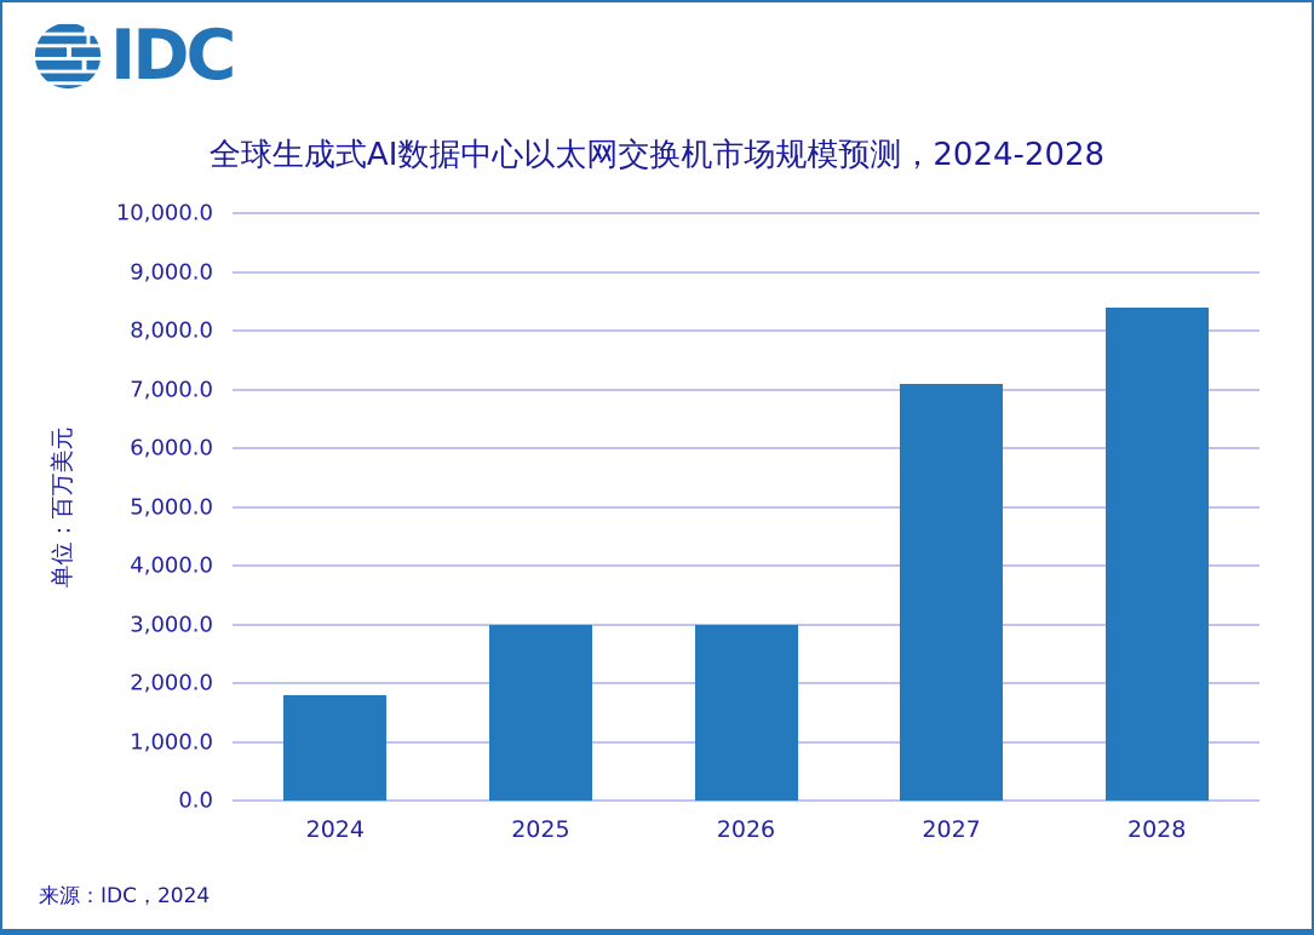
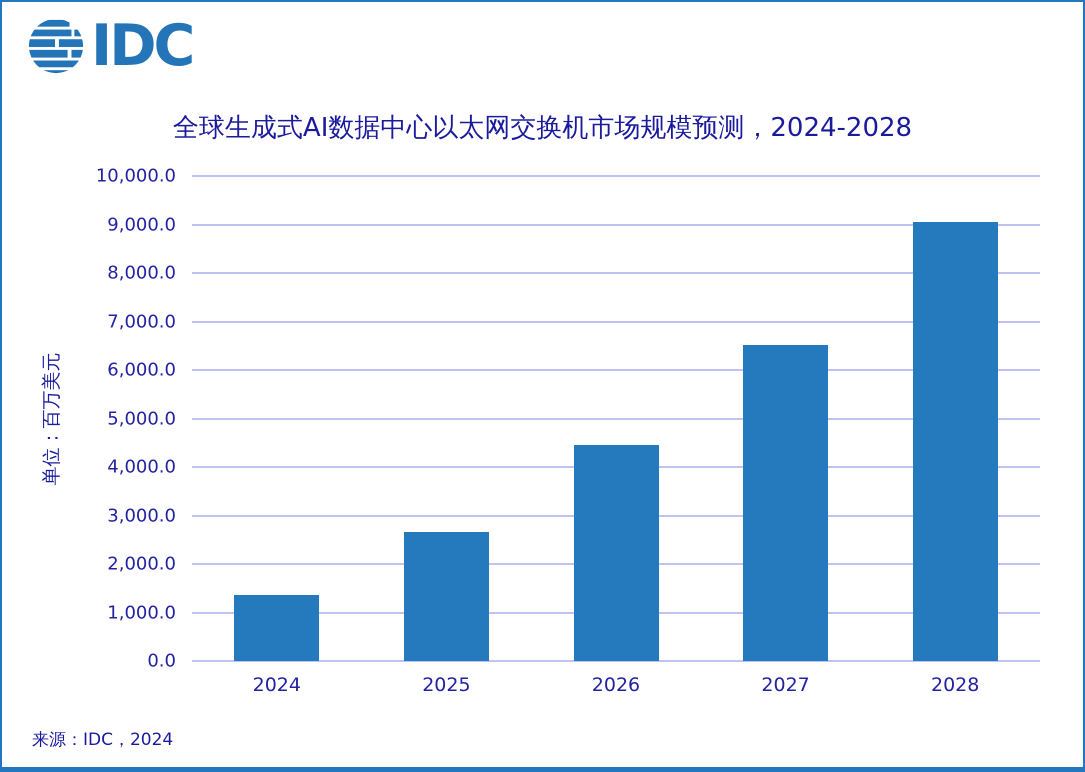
2024: 1800 -> 1400
2025: 3000 -> 2600
2026: 3000 -> 4400
2027: 7100 -> 6500
2028: 8400 -> 9000
